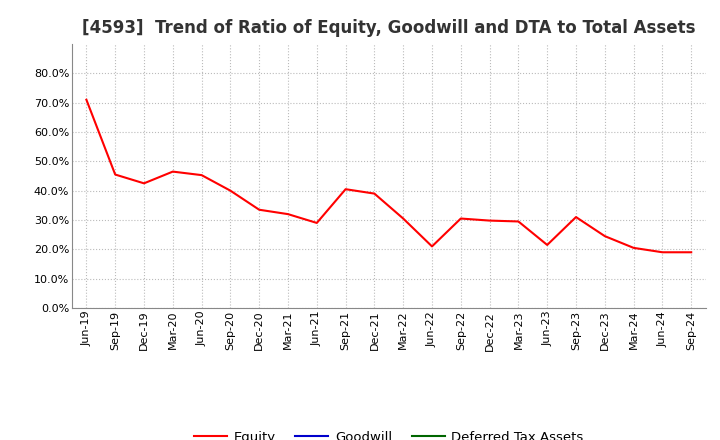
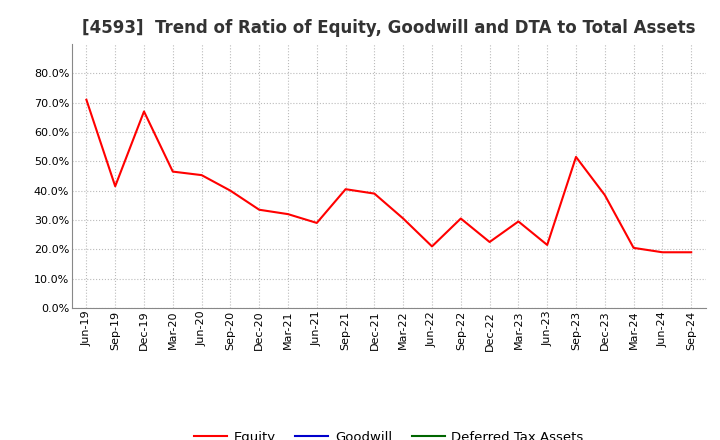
Sep-19: 45.5% -> 41.5%
Dec-19: 42.5% -> 67.0%
Dec-22: 29.8% -> 22.5%
Sep-23: 31.0% -> 51.5%
Dec-23: 24.5% -> 38.5%
